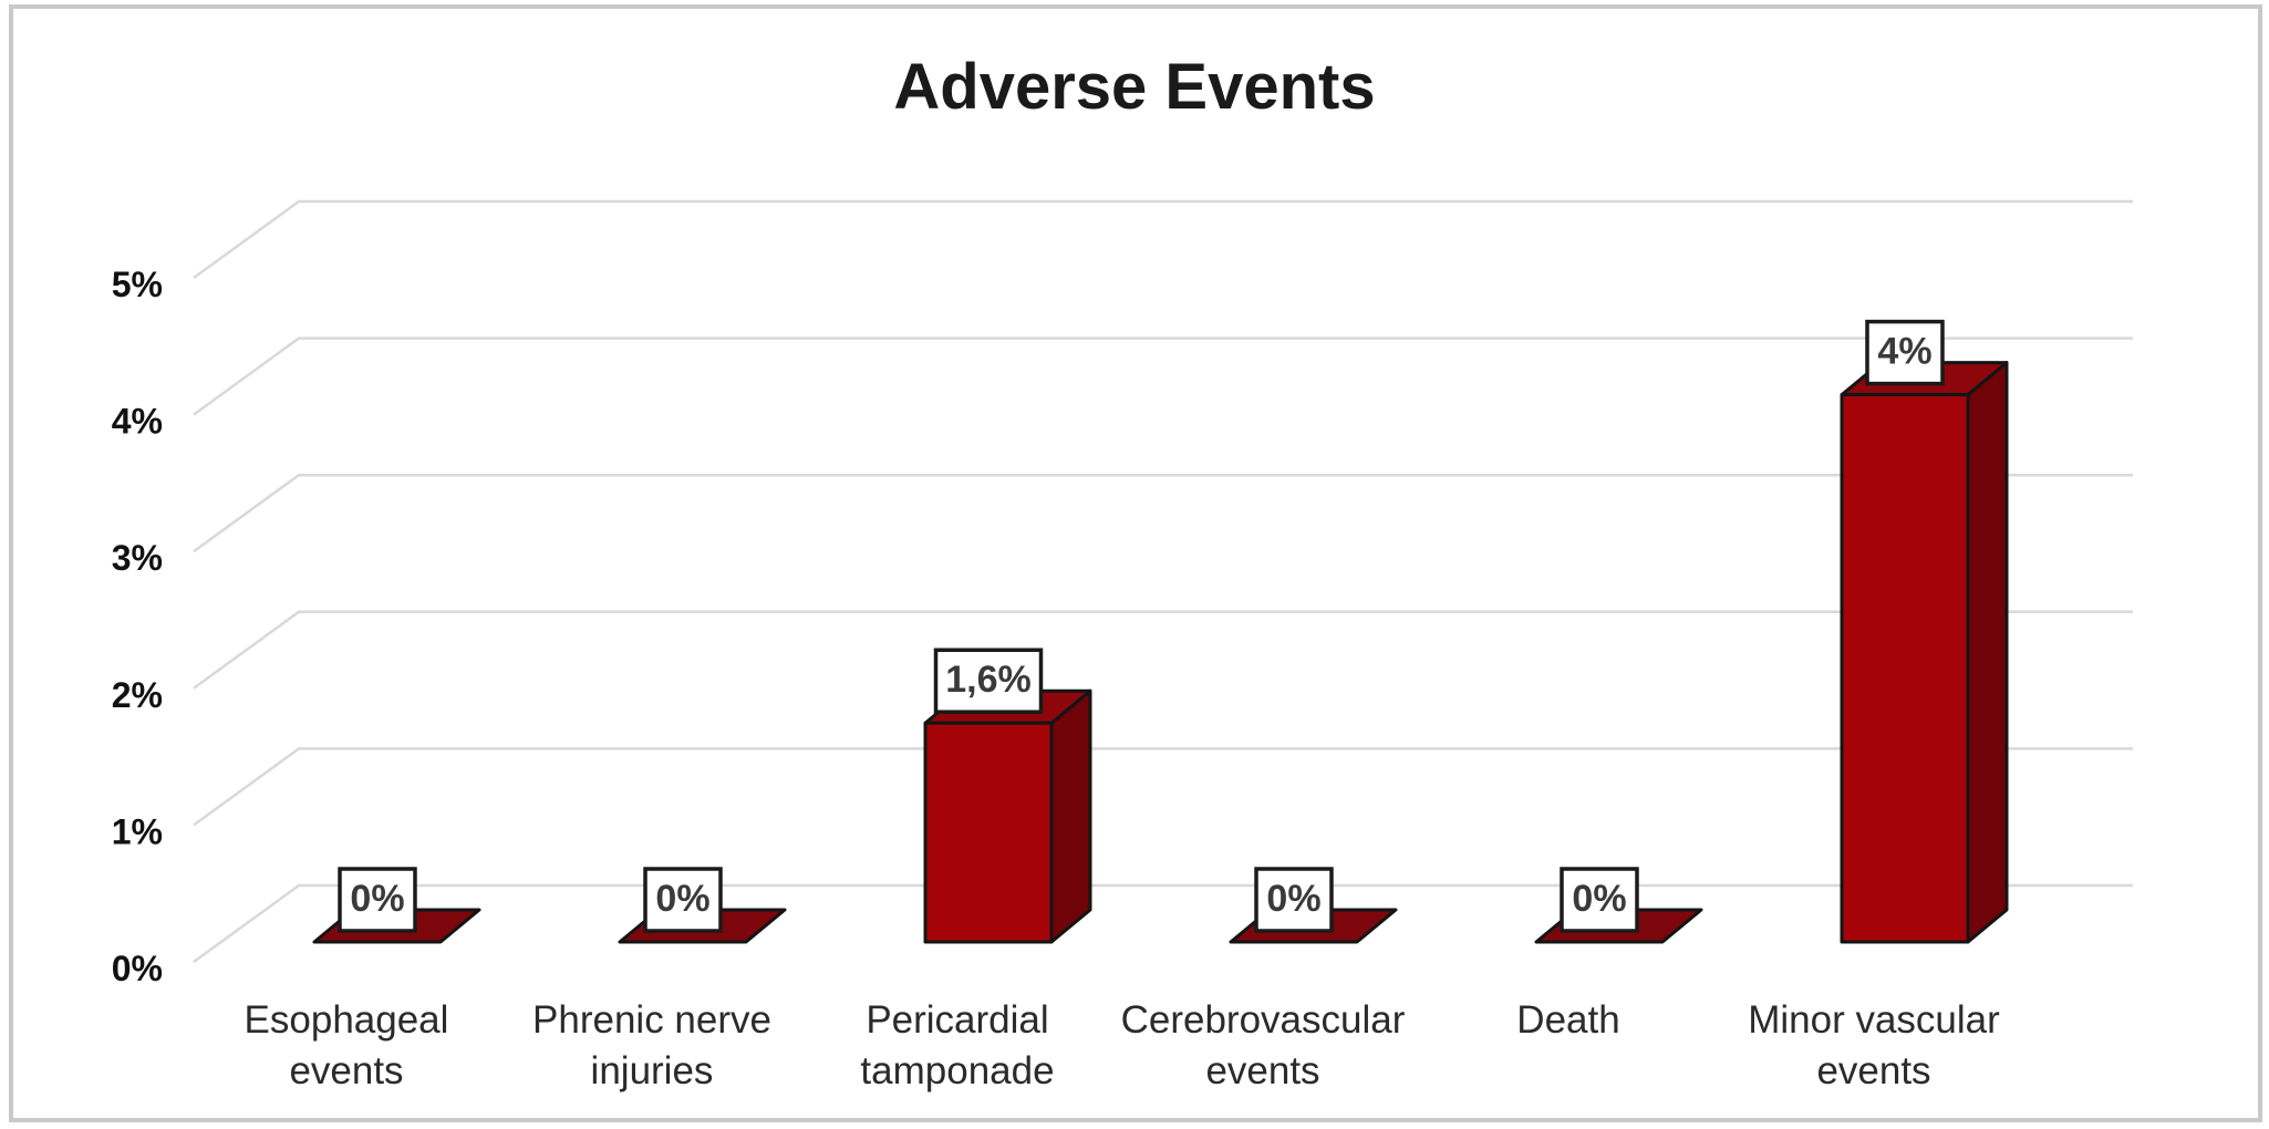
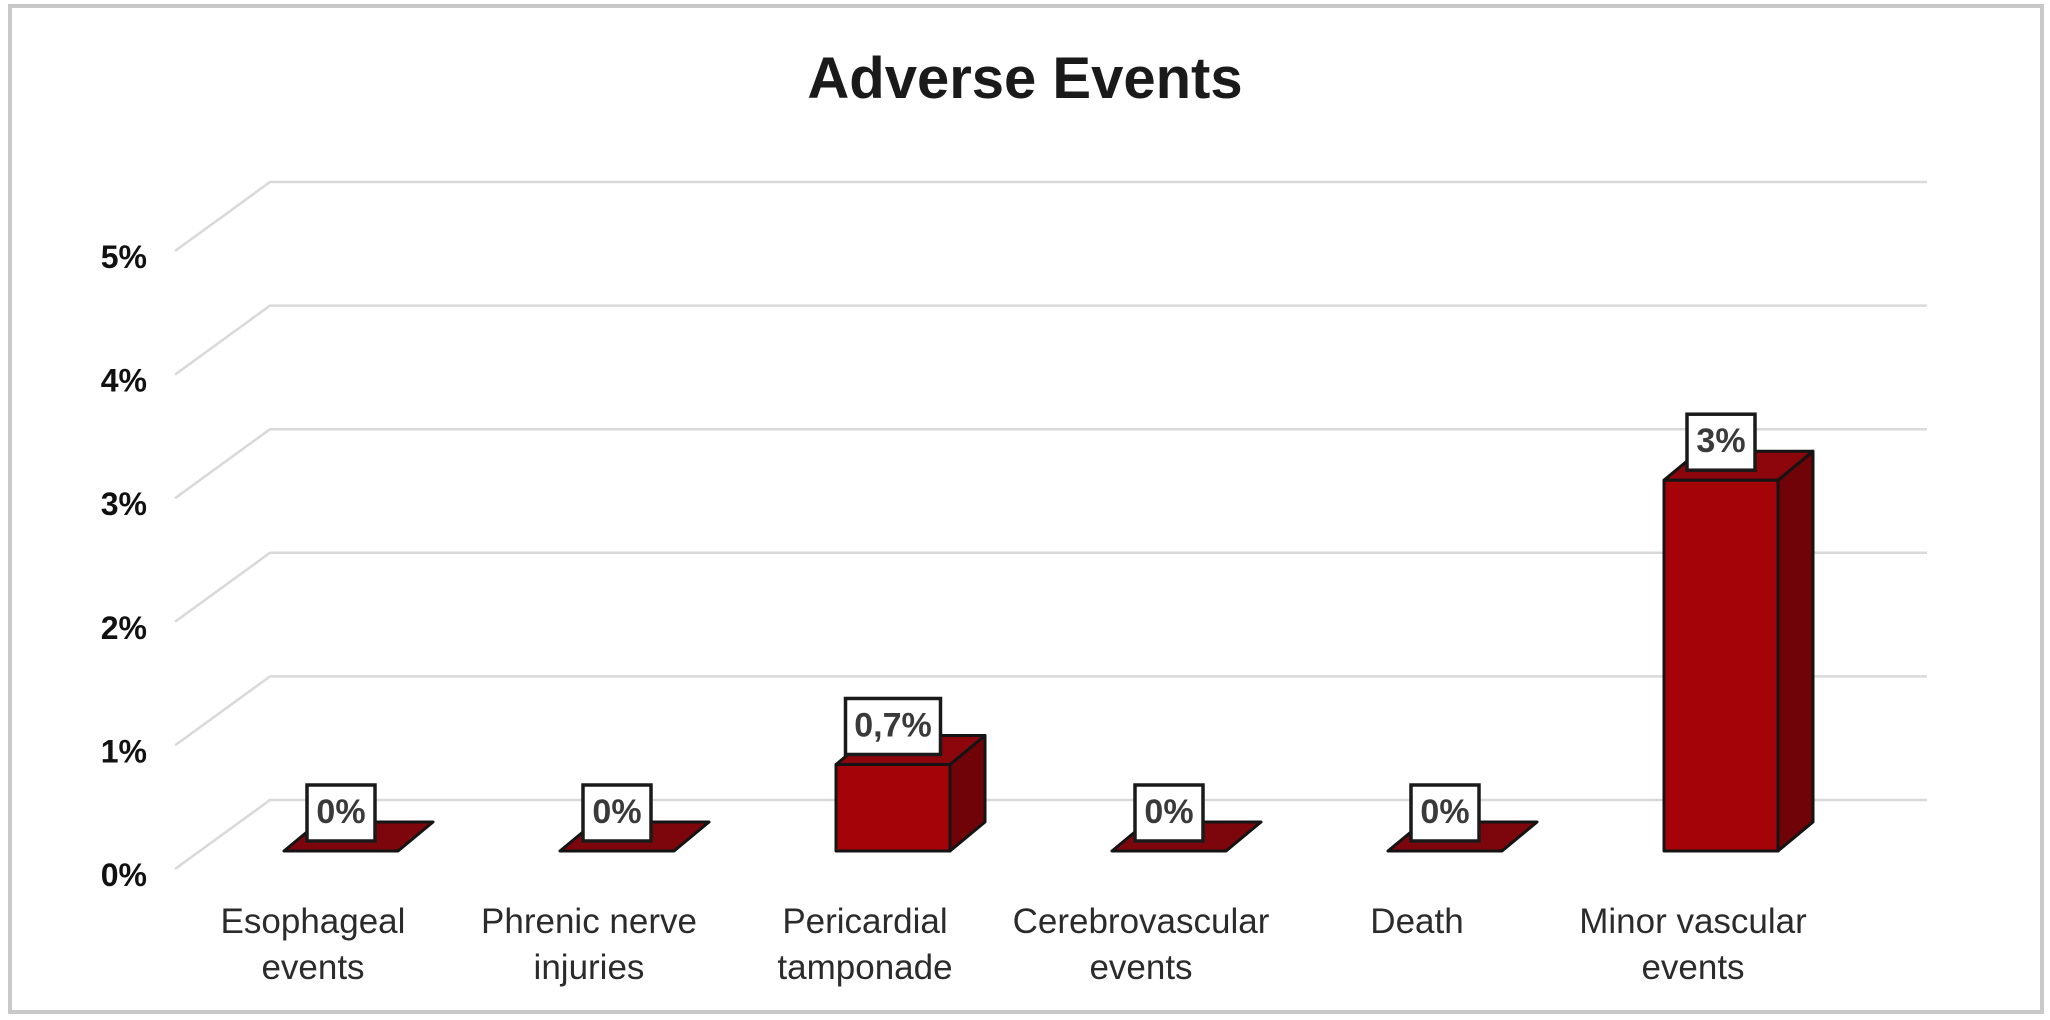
Pericardial tamponade: 1,6% -> 0,7%
Minor vascular events: 4% -> 3%
